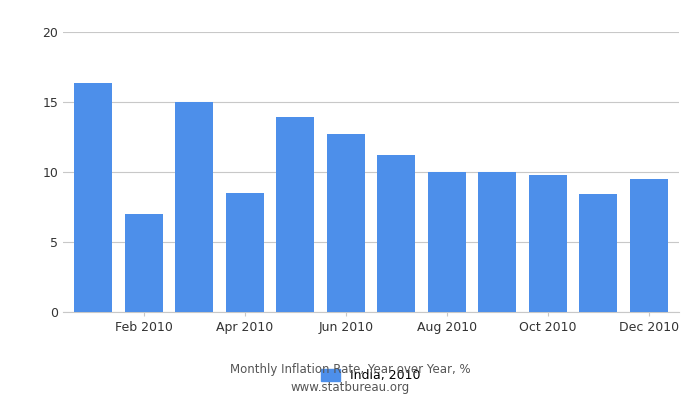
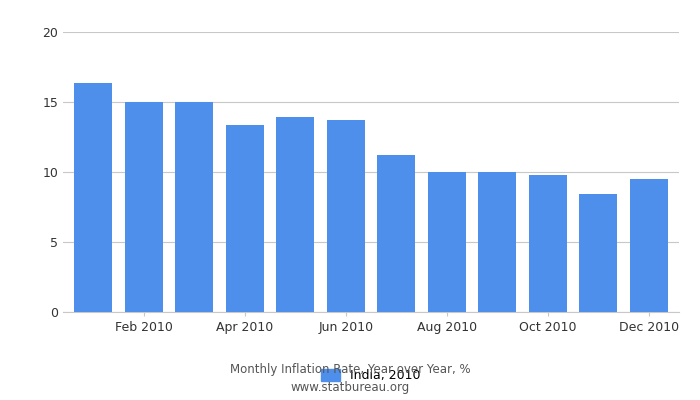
Feb 2010: 7.0 -> 15.0
Apr 2010: 8.5 -> 13.4
Jun 2010: 12.7 -> 13.7
